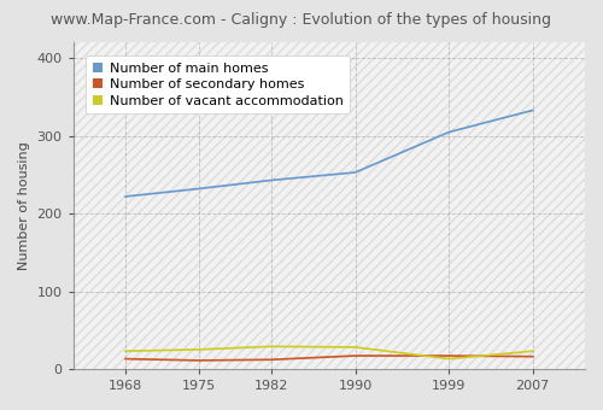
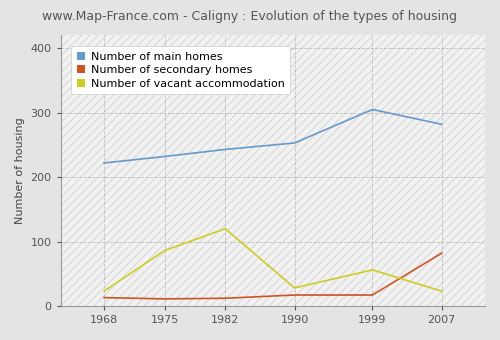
Number of vacant accommodation/1975: 25 -> 86
Number of vacant accommodation/1982: 29 -> 120
Number of vacant accommodation/1999: 13 -> 56
Number of main homes/2007: 333 -> 282
Number of secondary homes/2007: 16 -> 82
